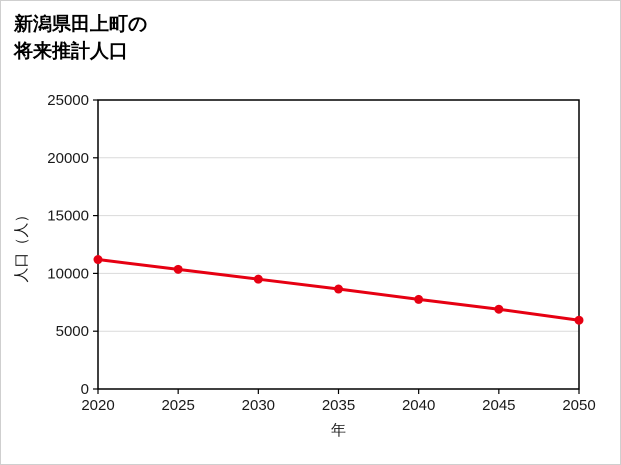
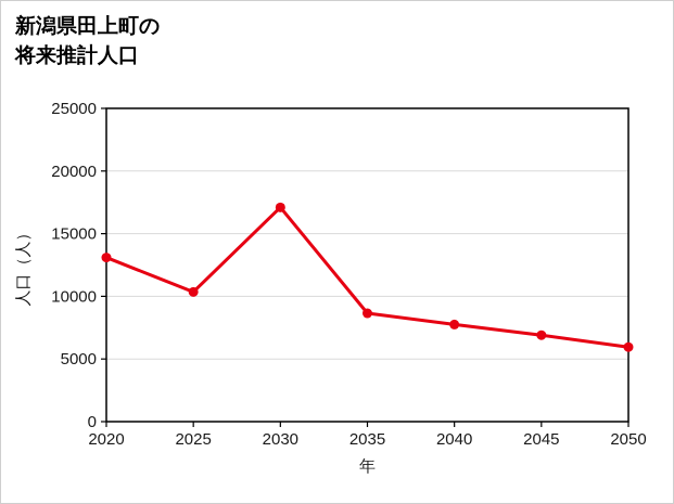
2020: 11200 -> 13100
2030: 9500 -> 17100
